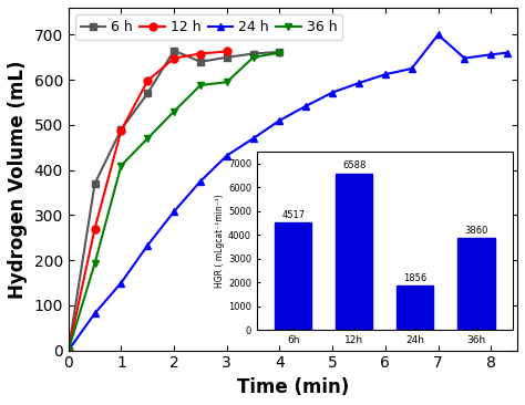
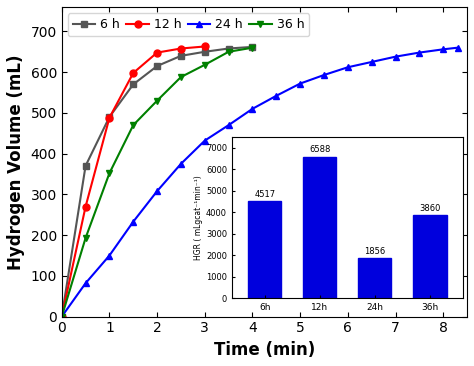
36 h/1: 410 -> 352
6 h/2: 665 -> 615
36 h/3: 595 -> 618
24 h/7: 700 -> 638
